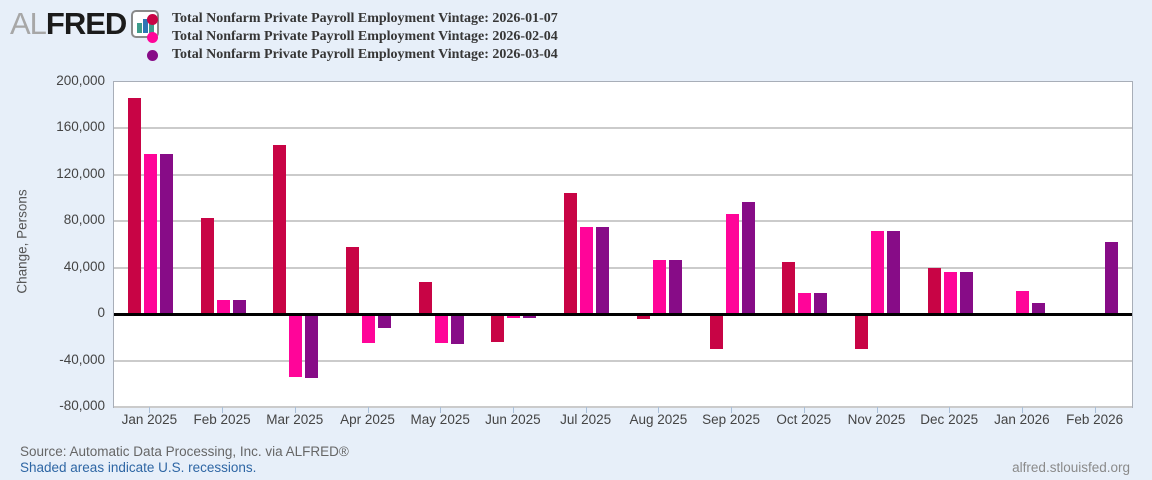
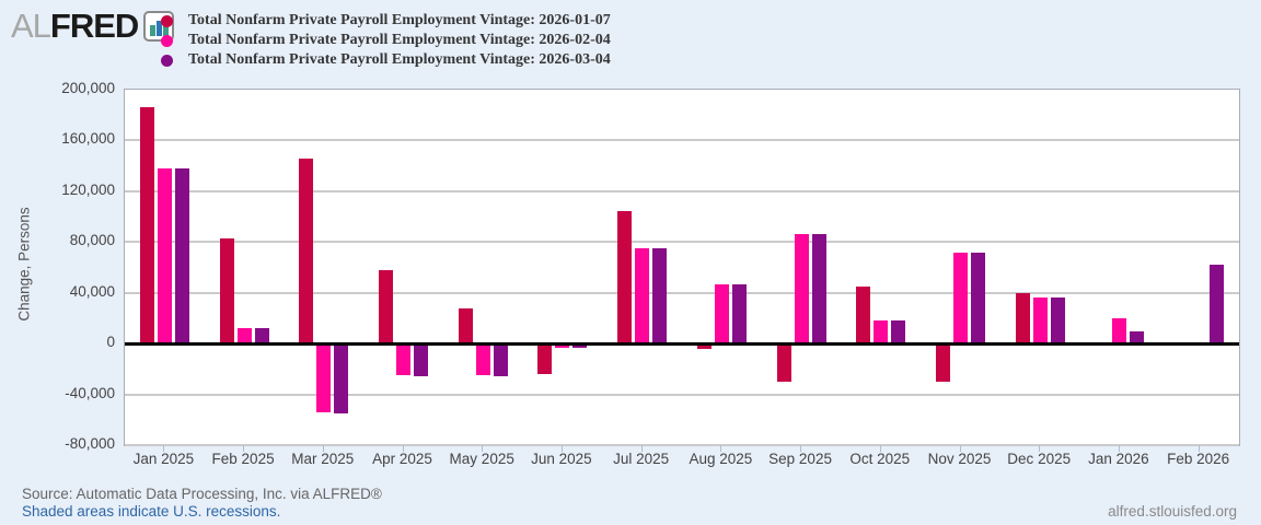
Total Nonfarm Private Payroll Employment Vintage: 2026-03-04/Apr 2025: -12000 -> -26000
Total Nonfarm Private Payroll Employment Vintage: 2026-03-04/Sep 2025: 97000 -> 86000
